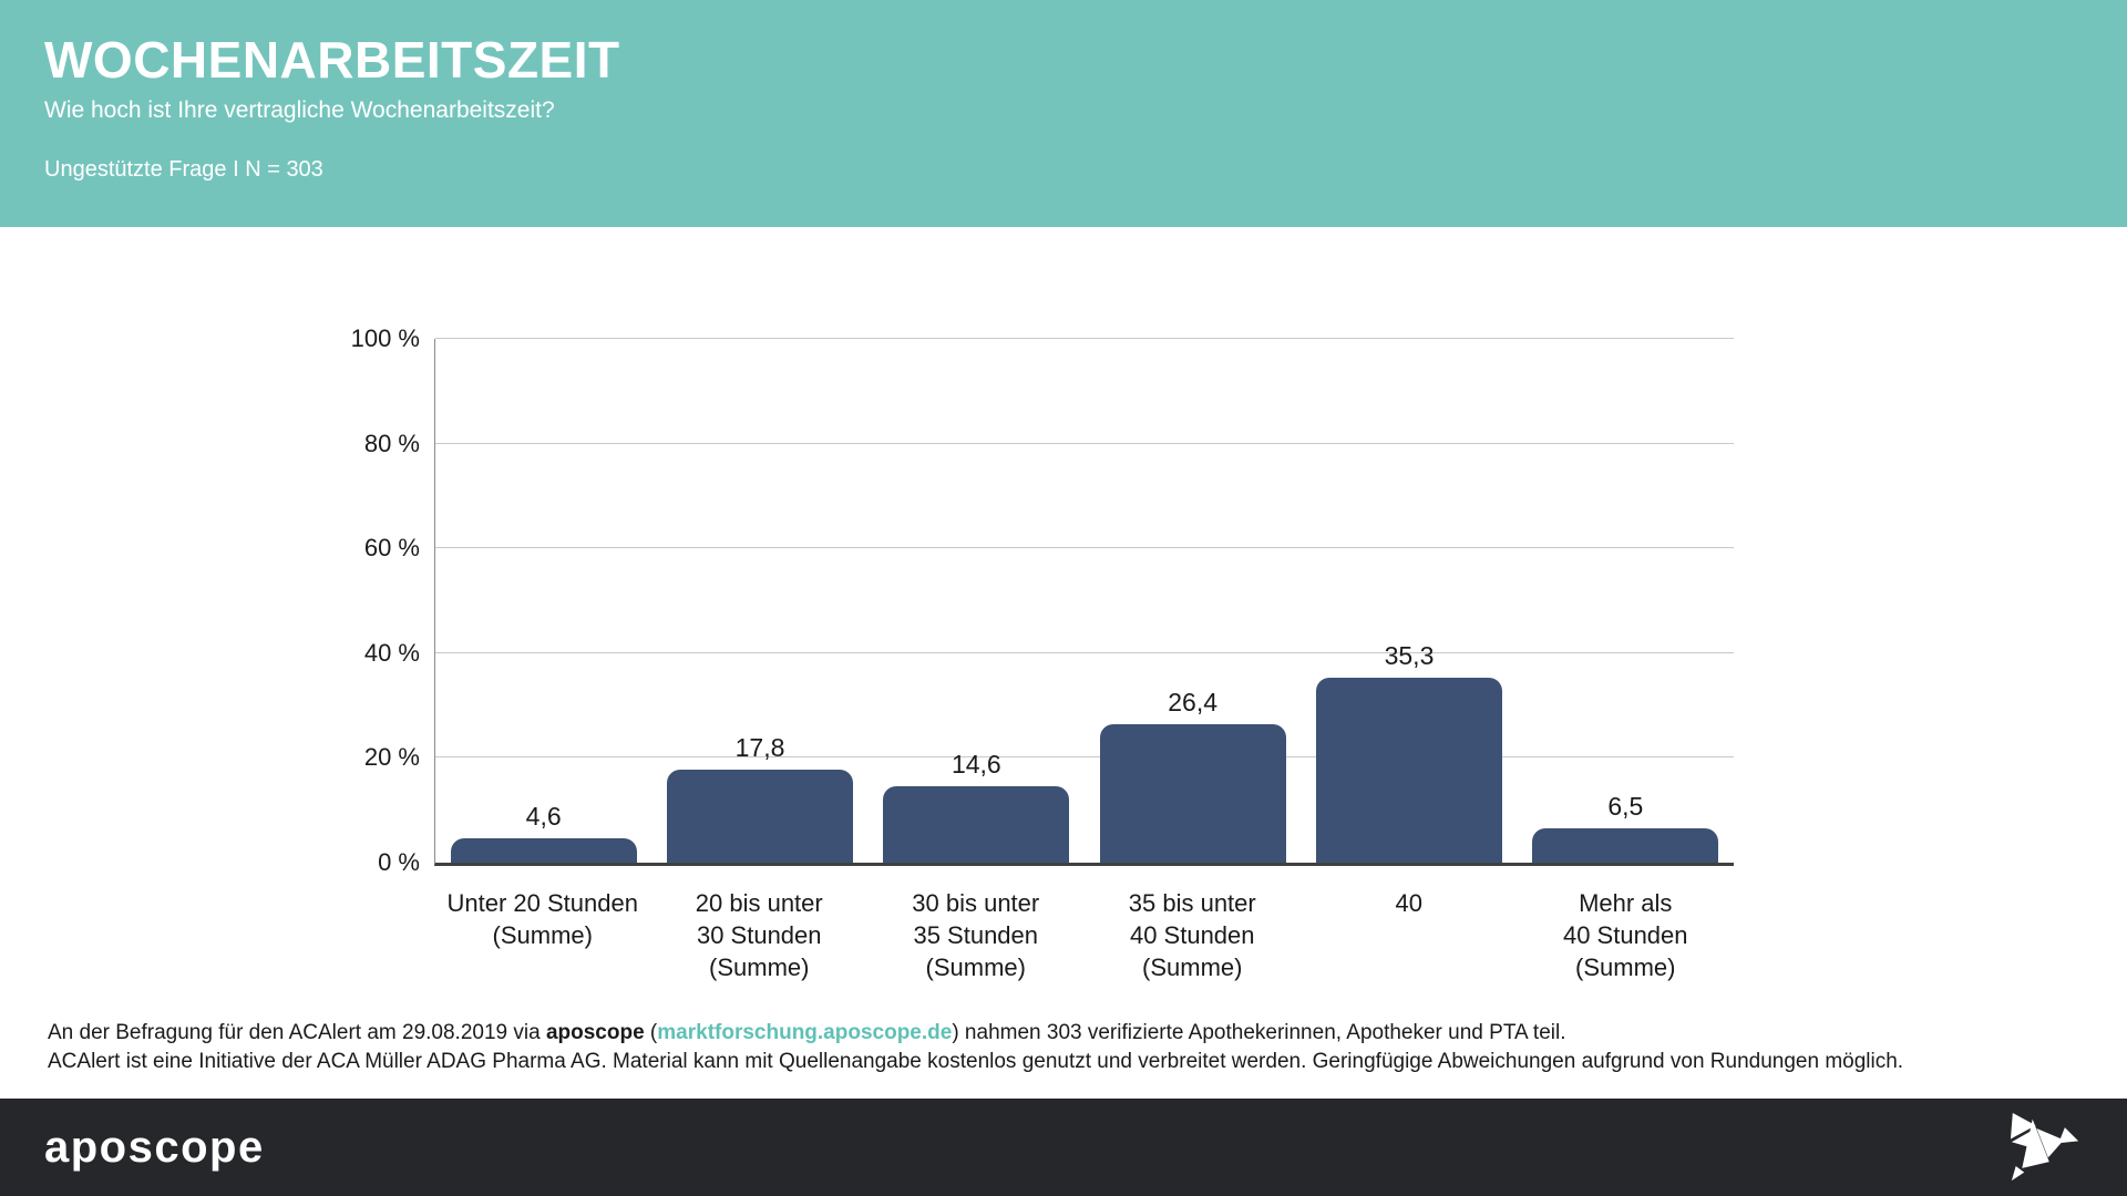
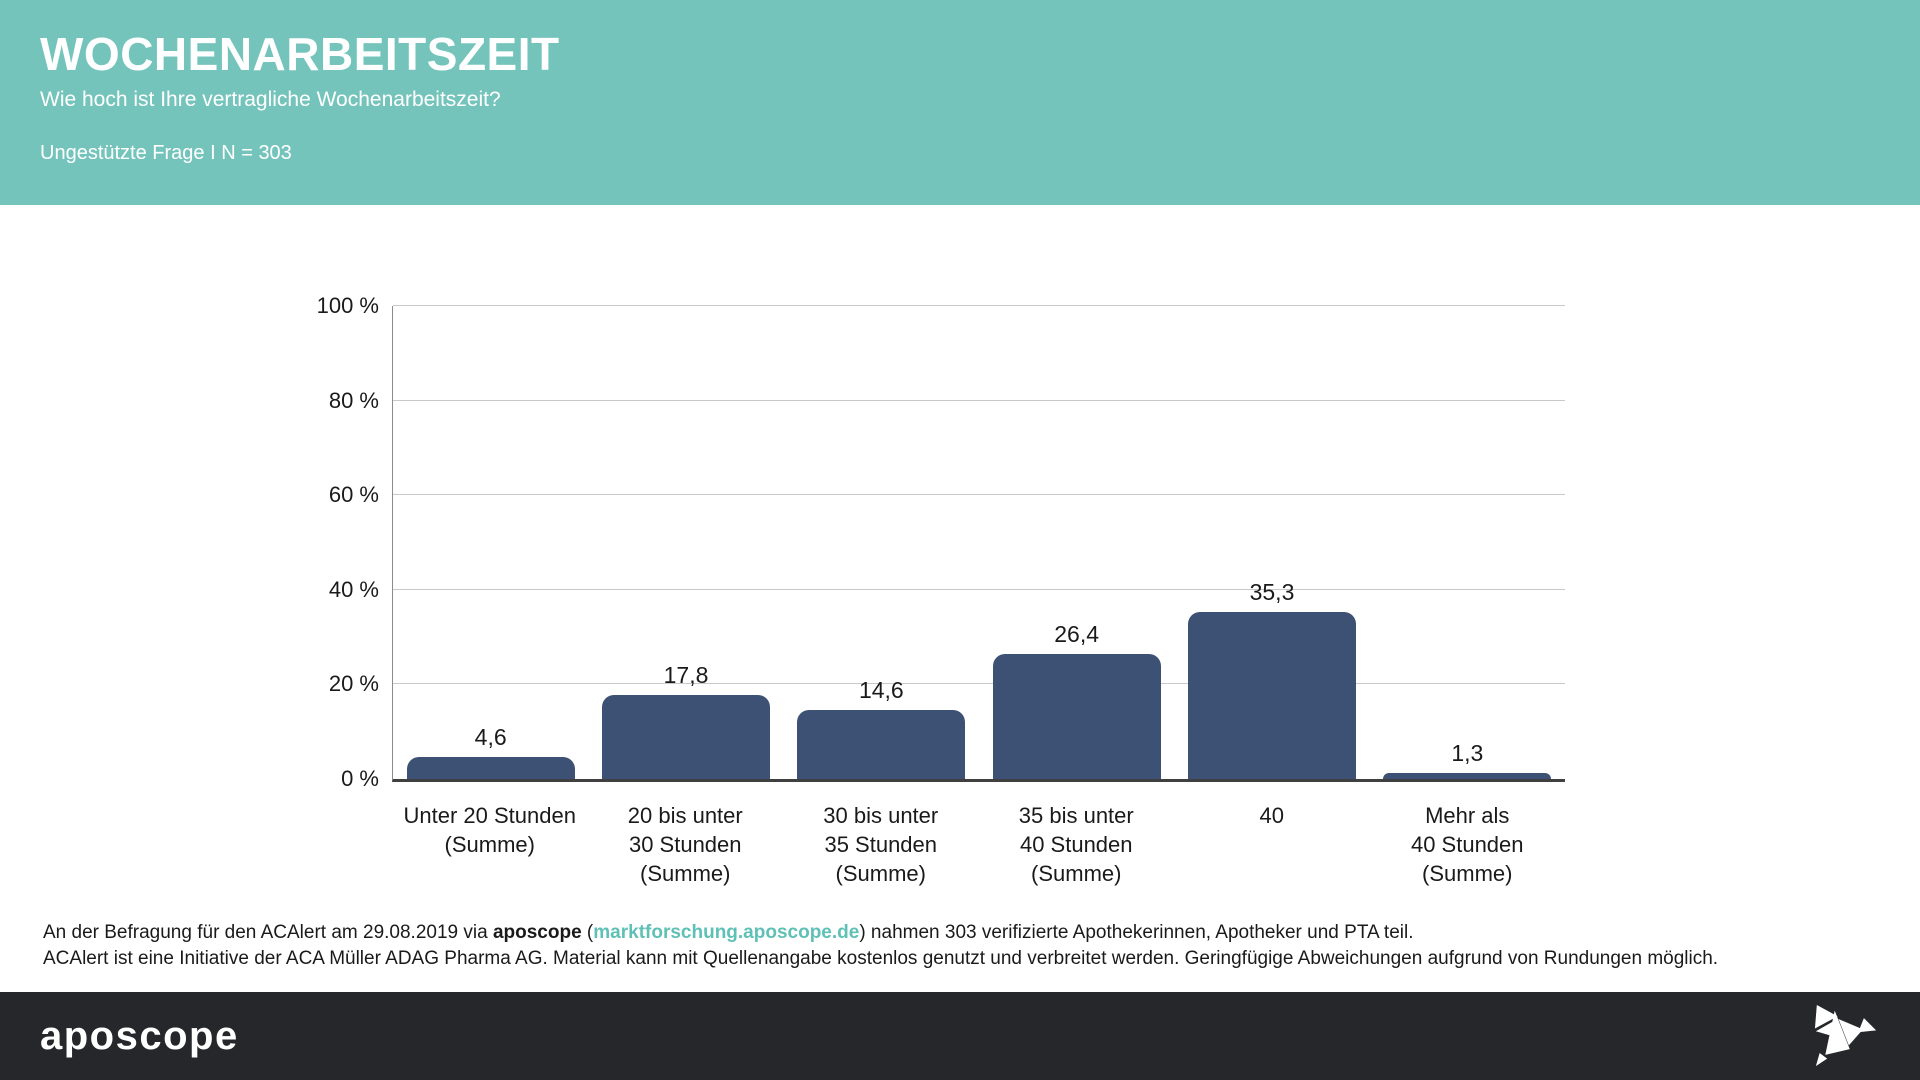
Mehr als 40 Stunden (Summe): 6,5 -> 1,3
